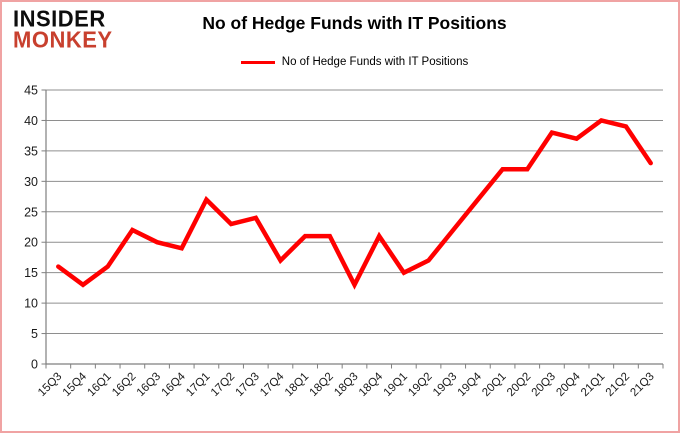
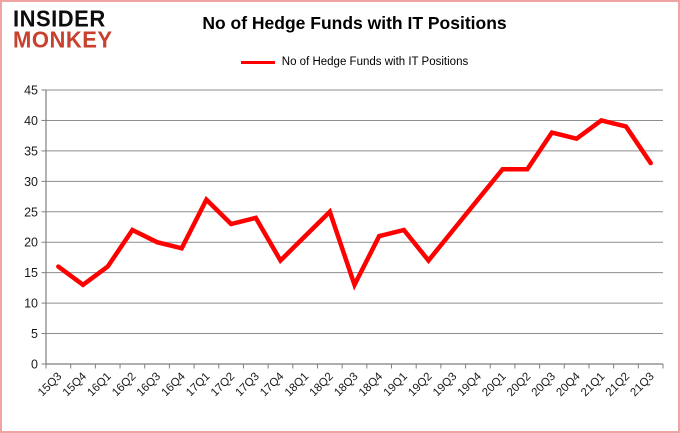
18Q2: 21 -> 25
19Q1: 15 -> 22
